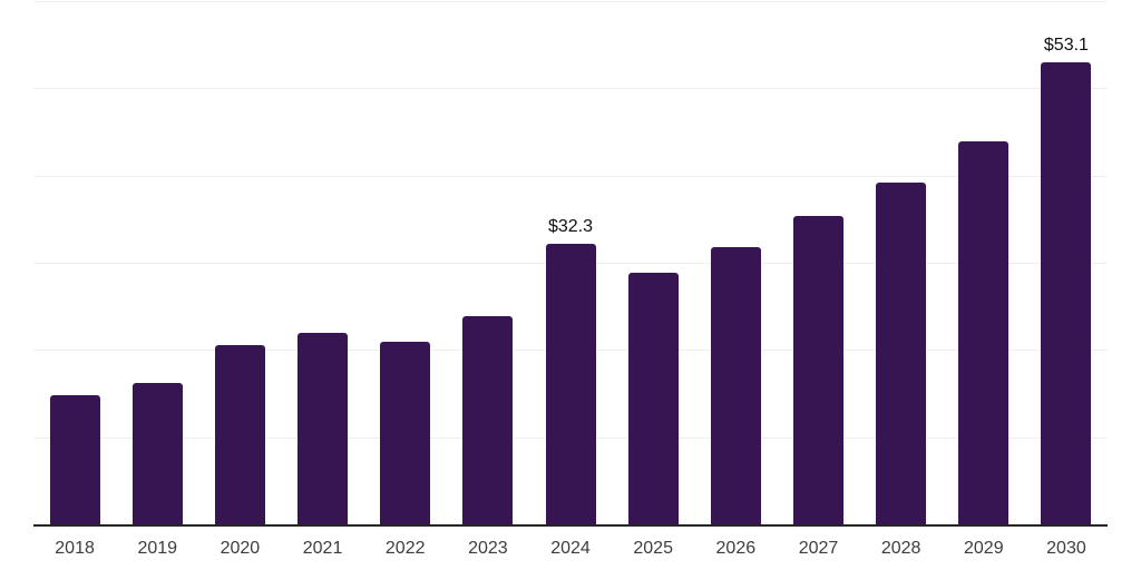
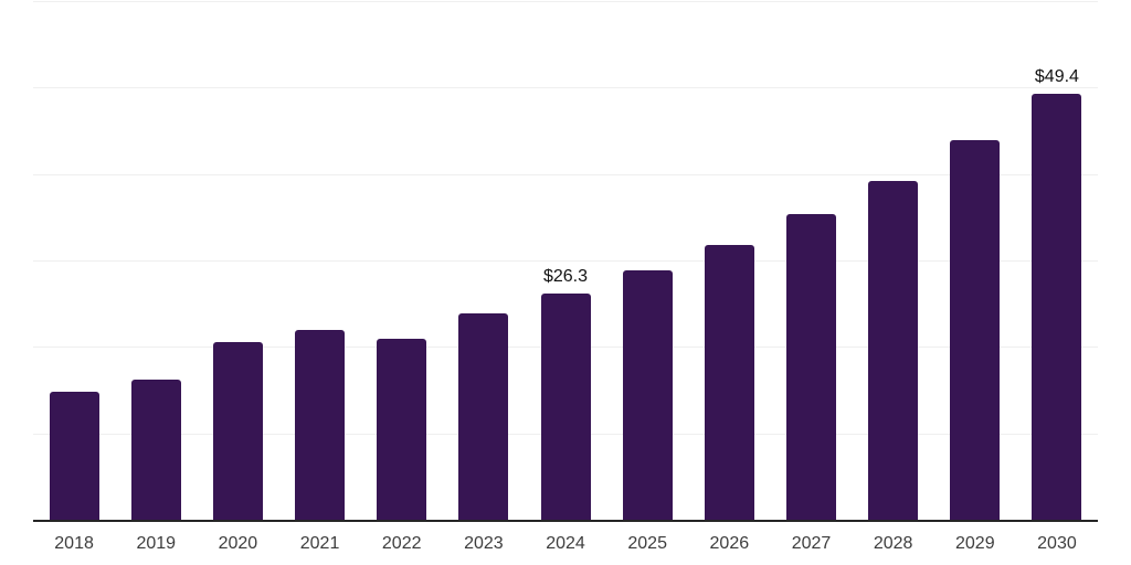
2024: $32.3 -> $26.3
2030: $53.1 -> $49.4
